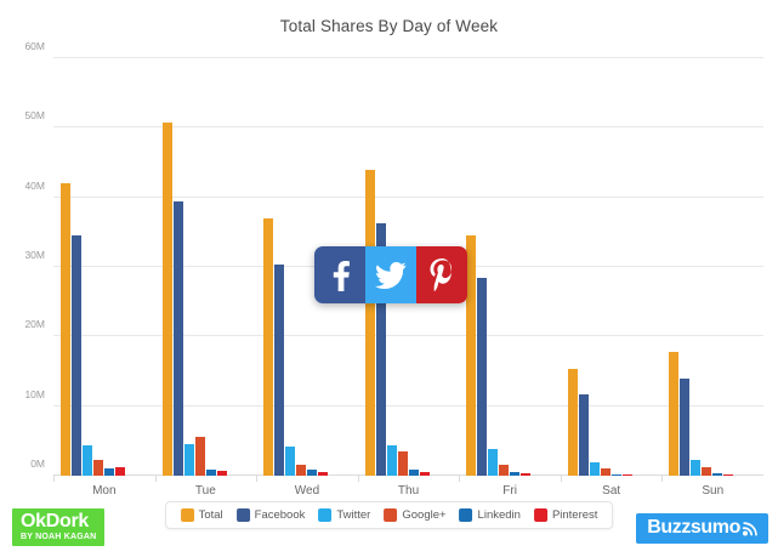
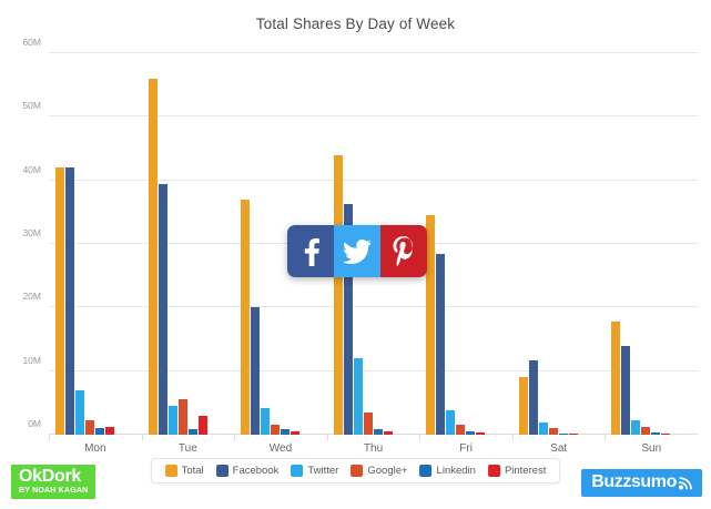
Facebook/Mon: 34M -> 42M
Twitter/Mon: 4M -> 7M
Total/Tue: 51M -> 56M
Pinterest/Tue: 1M -> 3M
Facebook/Wed: 30M -> 20M
Twitter/Thu: 4M -> 12M
Total/Sat: 15M -> 9M
